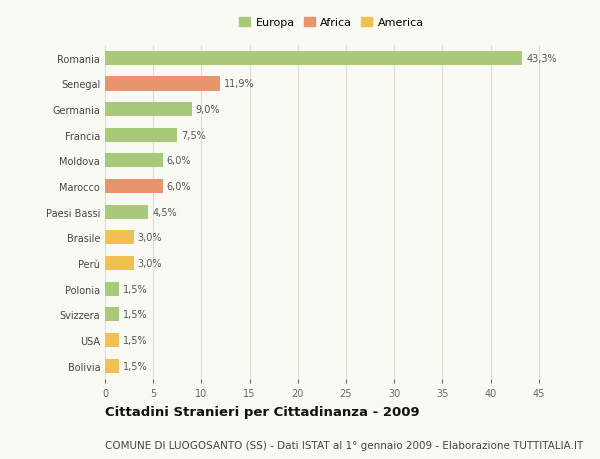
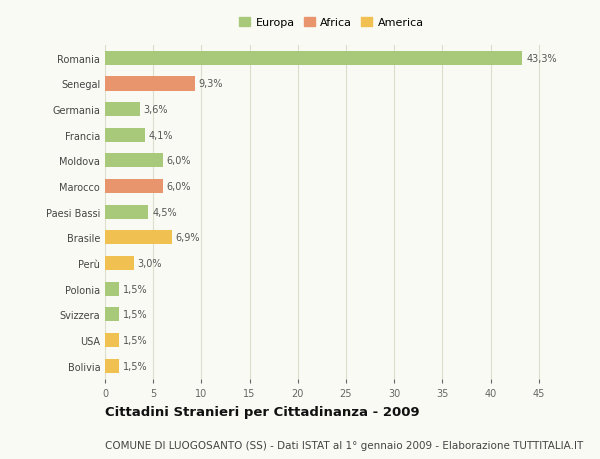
Senegal: 11,9% -> 9,3%
Germania: 9,0% -> 3,6%
Francia: 7,5% -> 4,1%
Brasile: 3,0% -> 6,9%
